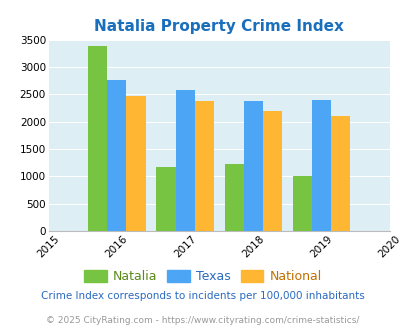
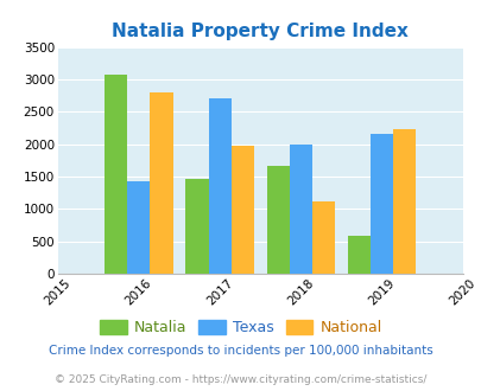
Natalia/2016: 3380 -> 3080
Texas/2016: 2760 -> 1420
National/2016: 2470 -> 2800
Natalia/2017: 1170 -> 1460
Texas/2017: 2580 -> 2700
National/2017: 2370 -> 1980
Natalia/2018: 1220 -> 1660
Texas/2018: 2370 -> 2000
National/2018: 2200 -> 1120
Natalia/2019: 1010 -> 580
Texas/2019: 2400 -> 2160
National/2019: 2110 -> 2240
